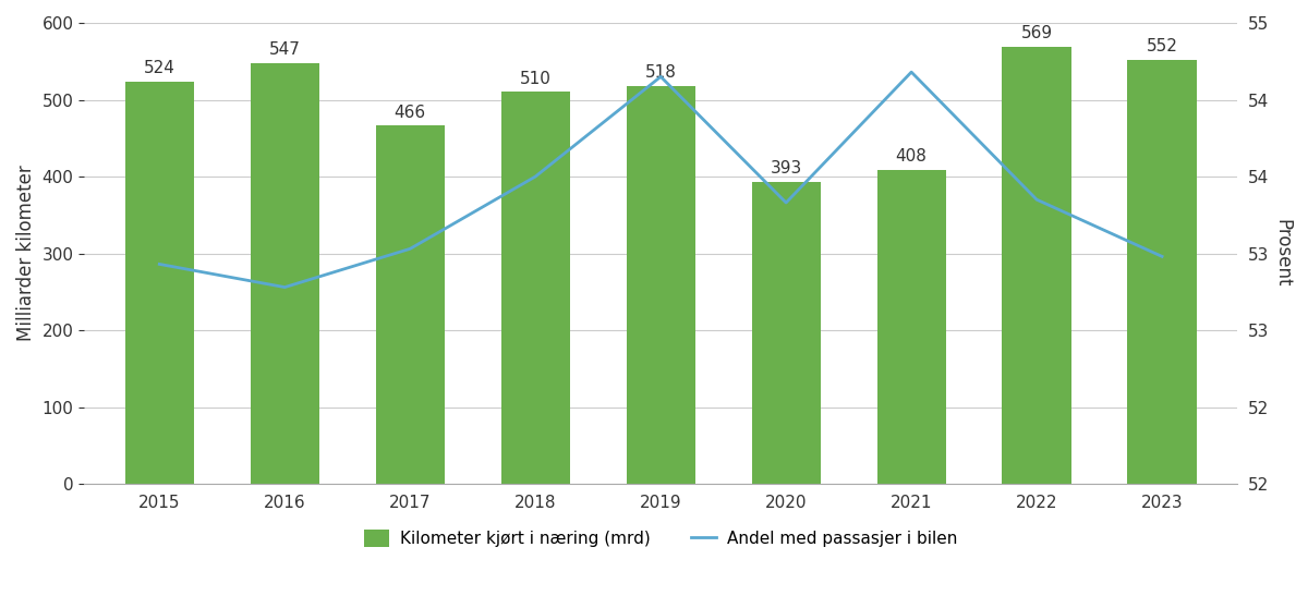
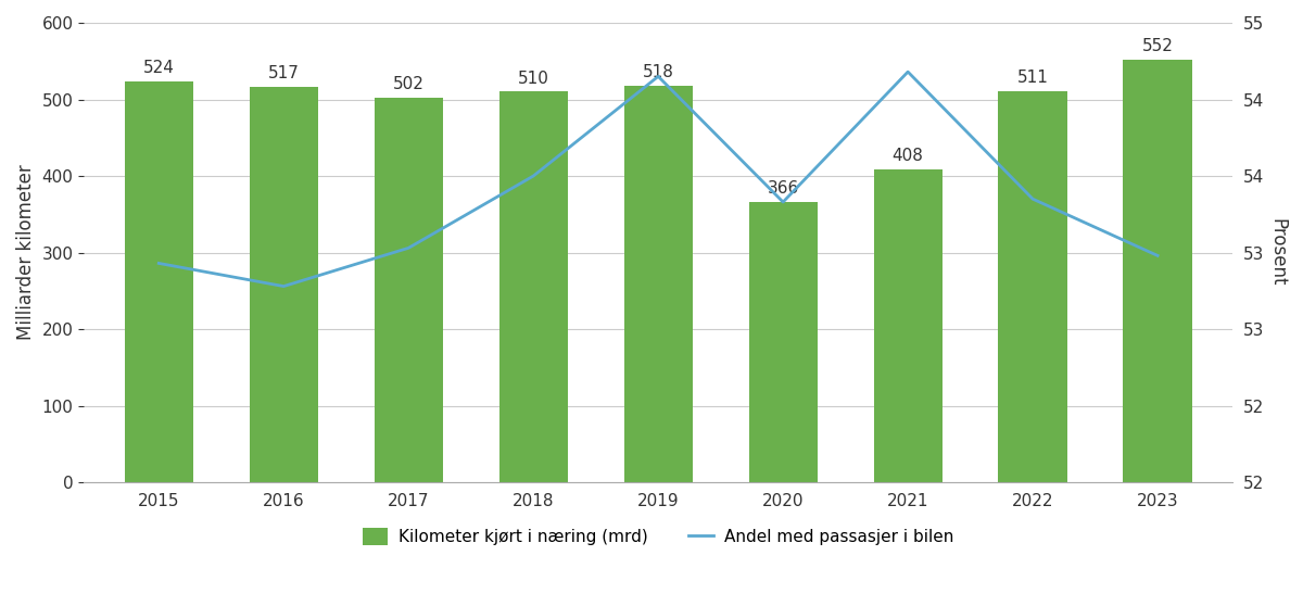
Kilometer kjørt i næring (mrd)/2016: 547 -> 517
Kilometer kjørt i næring (mrd)/2017: 466 -> 502
Kilometer kjørt i næring (mrd)/2020: 393 -> 366
Kilometer kjørt i næring (mrd)/2022: 569 -> 511
